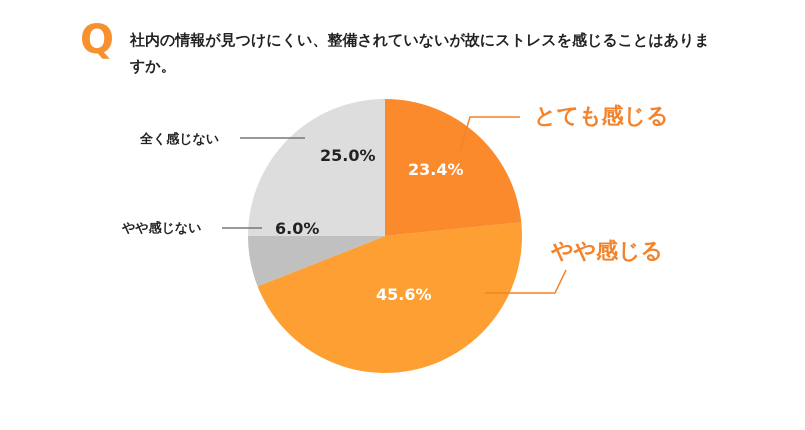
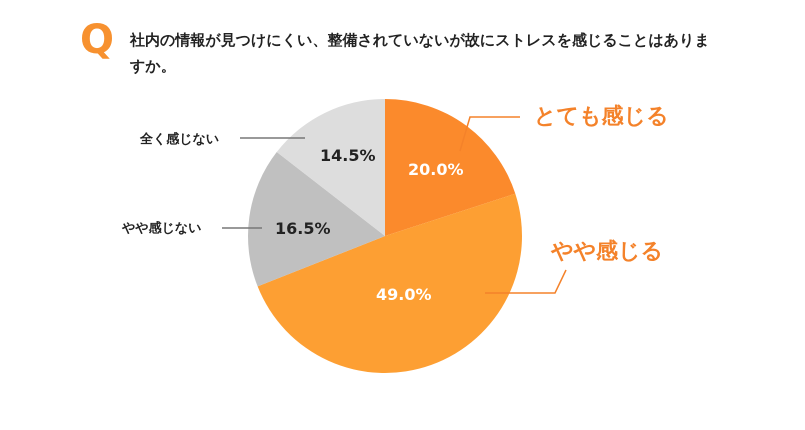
とても感じる: 23.4% -> 20.0%
やや感じる: 45.6% -> 49.0%
やや感じない: 6.0% -> 16.5%
全く感じない: 25.0% -> 14.5%
